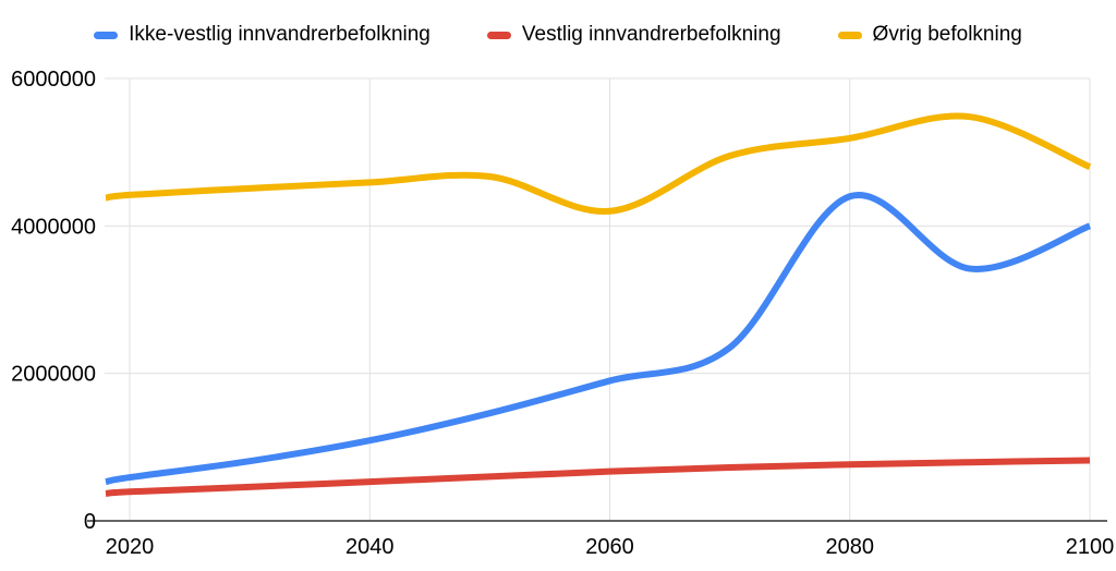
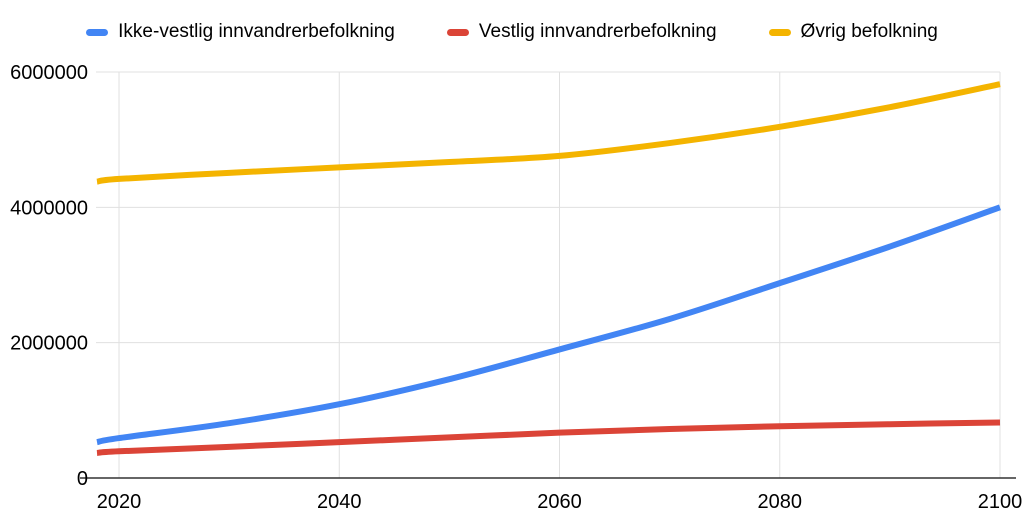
Øvrig befolkning/2060: 4200000 -> 4800000
Ikke-vestlig innvandrerbefolkning/2080: 4400000 -> 2900000
Øvrig befolkning/2100: 4800000 -> 5800000
